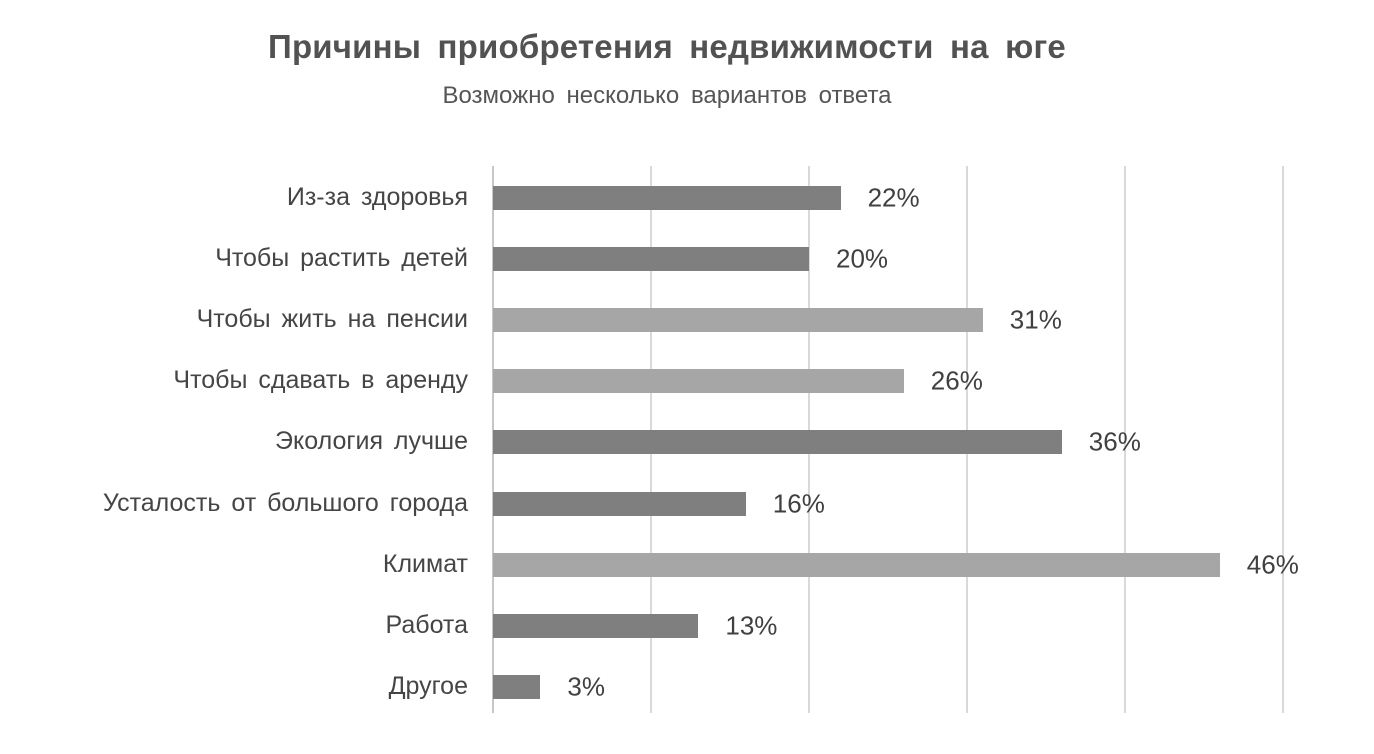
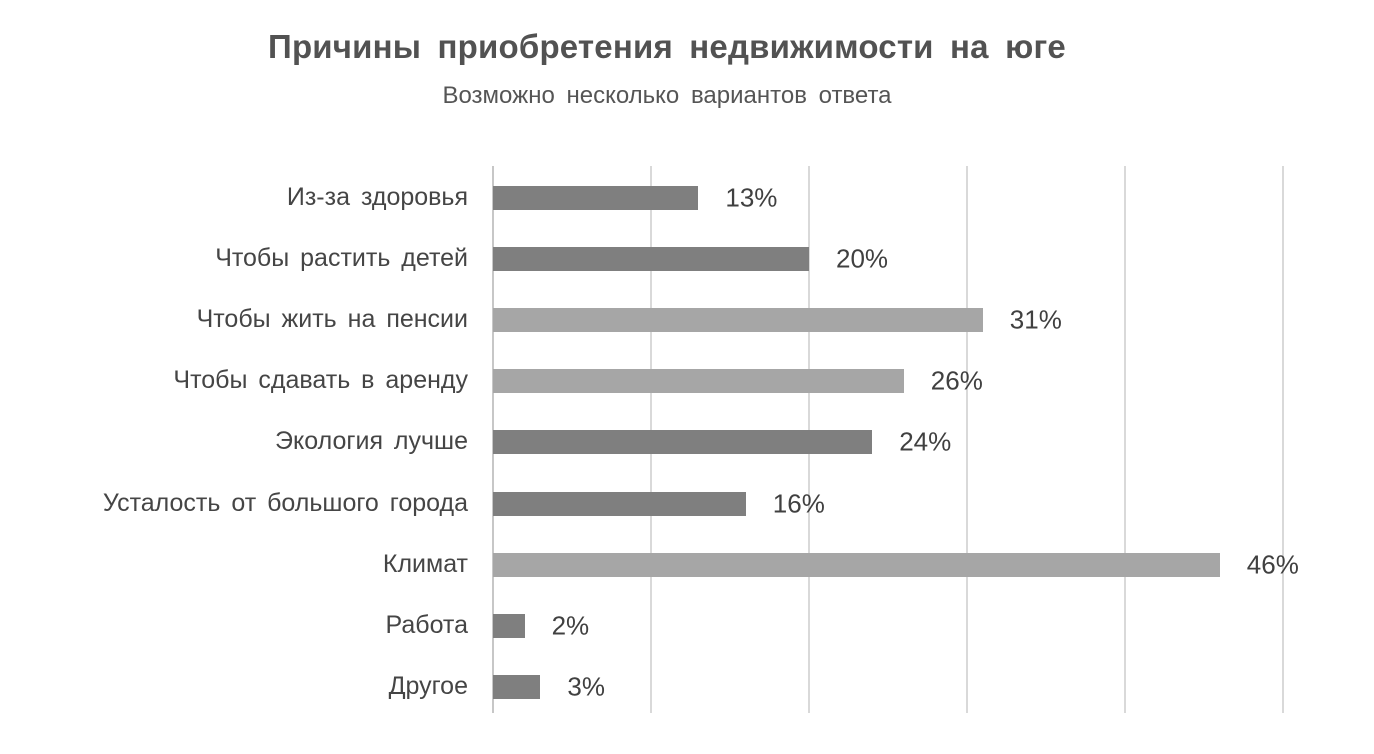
Из-за здоровья: 22% -> 13%
Экология лучше: 36% -> 24%
Работа: 13% -> 2%
